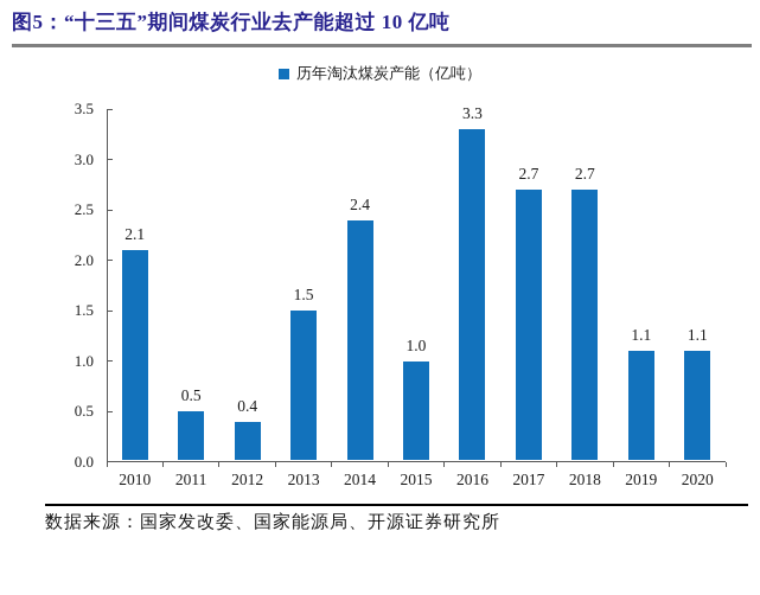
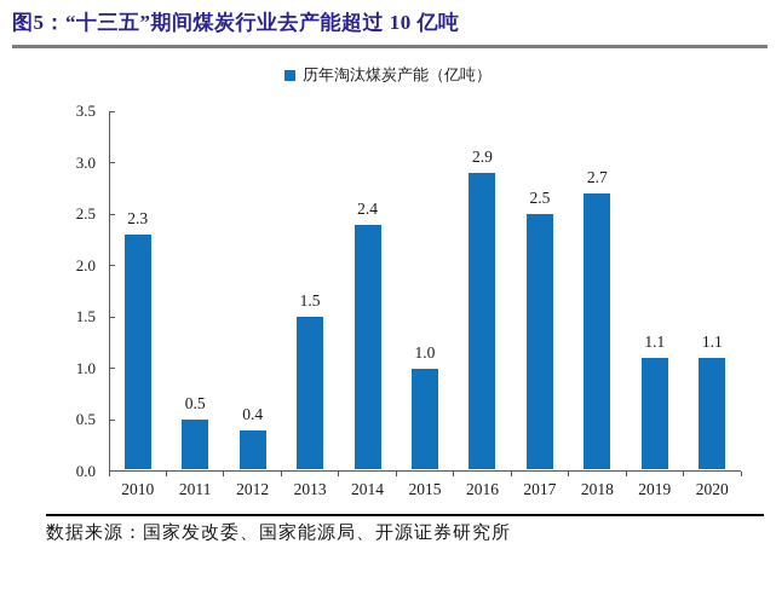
2010: 2.1 -> 2.3
2016: 3.3 -> 2.9
2017: 2.7 -> 2.5
